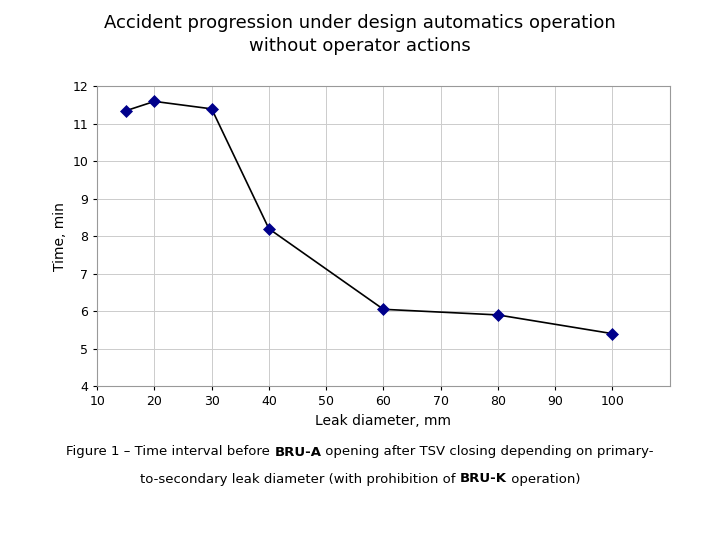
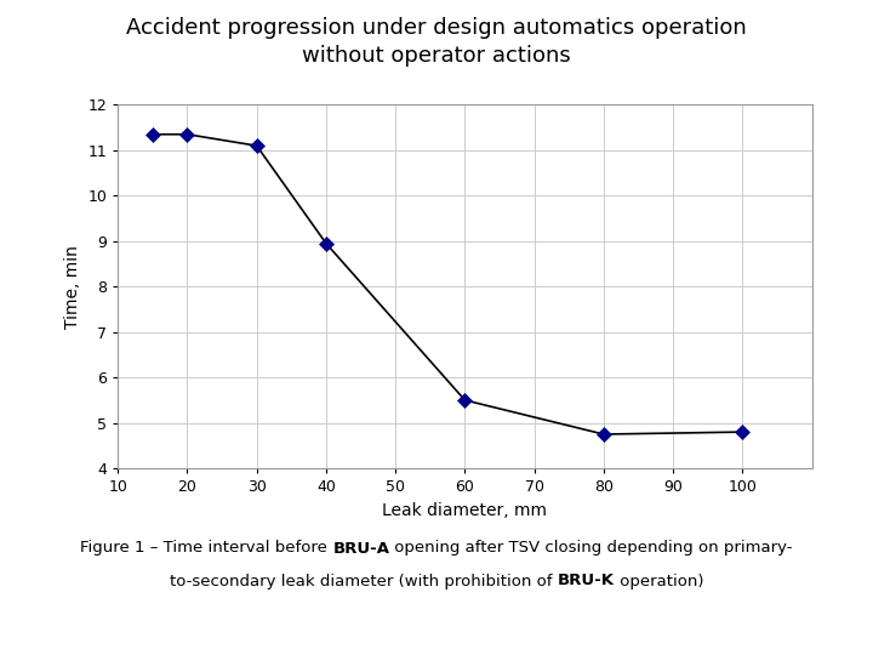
20: 11.60 -> 11.35
30: 11.40 -> 11.10
40: 8.20 -> 8.95
60: 6.05 -> 5.50
80: 5.90 -> 4.75
100: 5.40 -> 4.80
